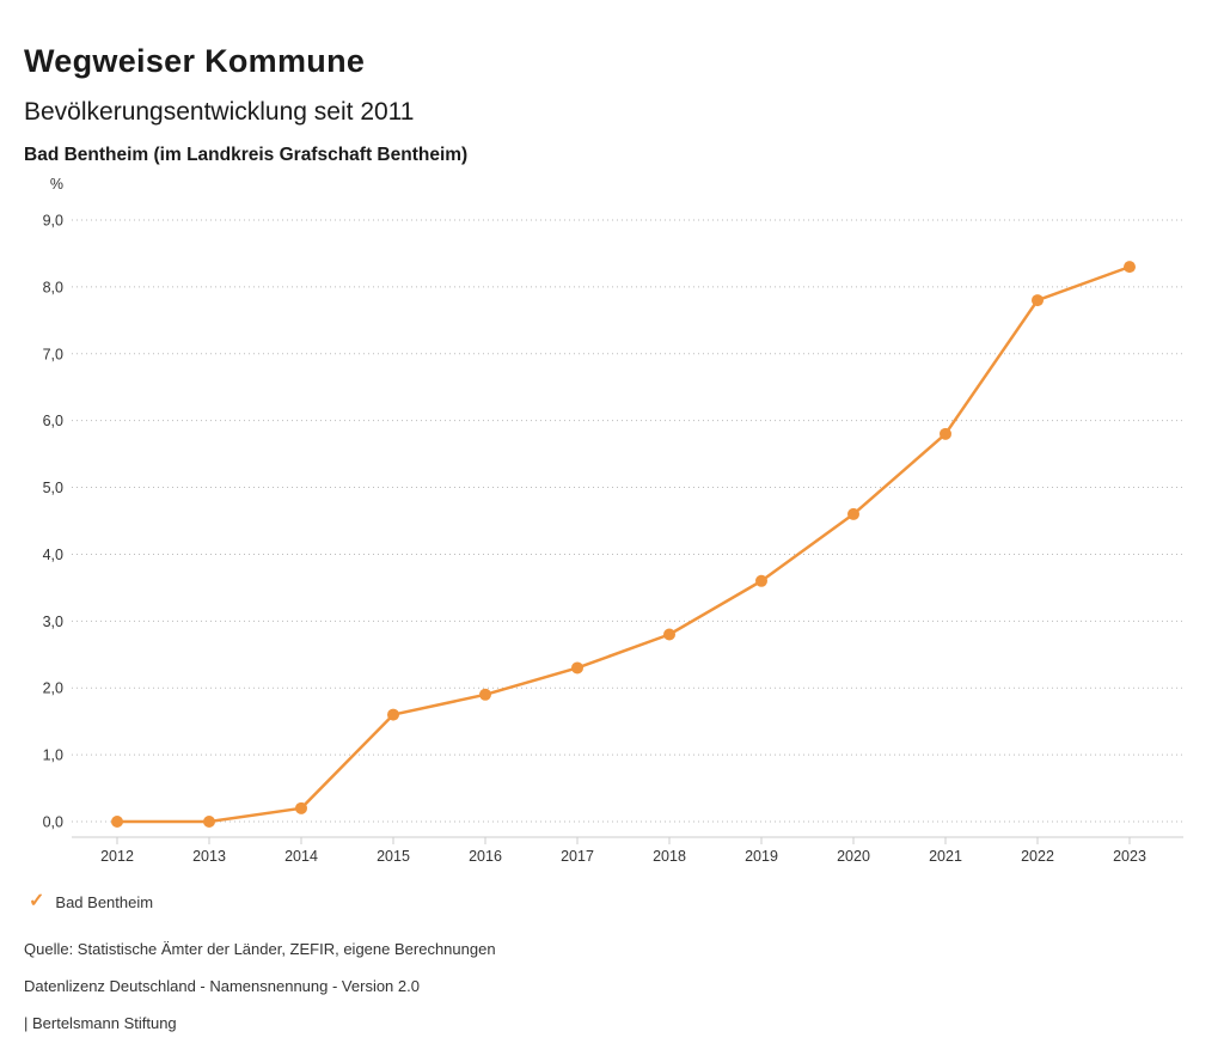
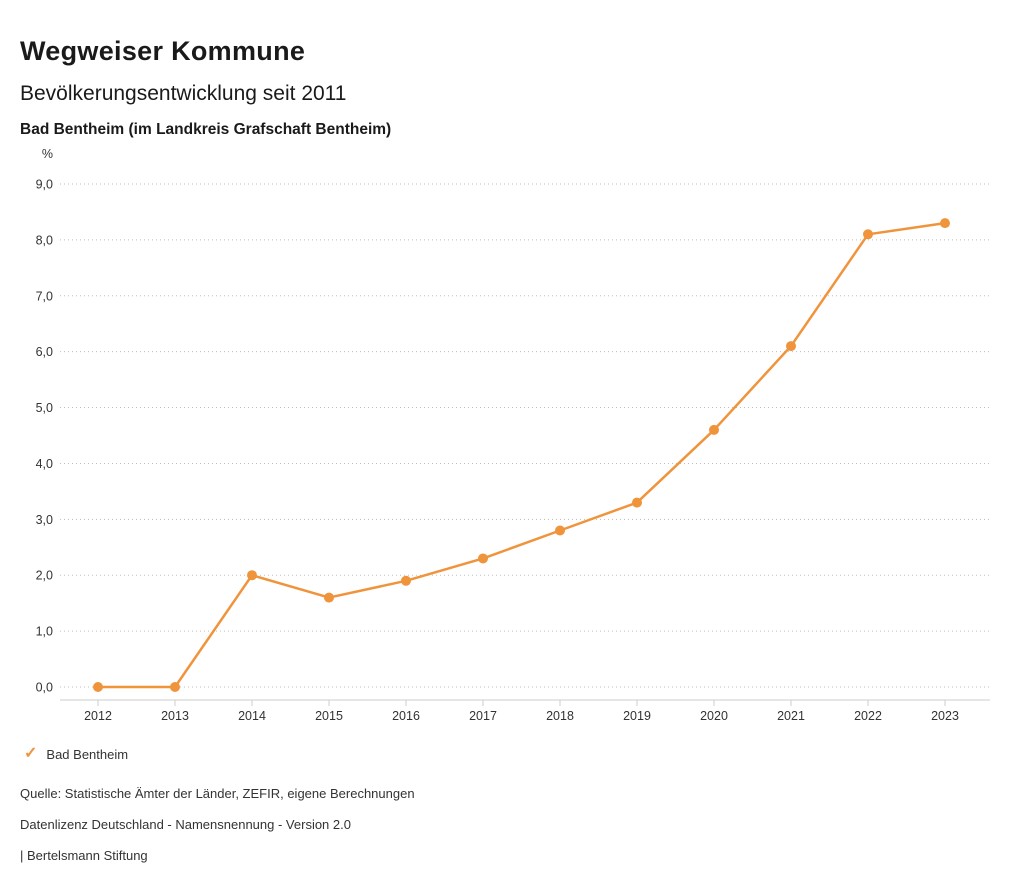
2014: 0,2 -> 2,0
2019: 3,6 -> 3,3
2021: 5,8 -> 6,1
2022: 7,8 -> 8,1
